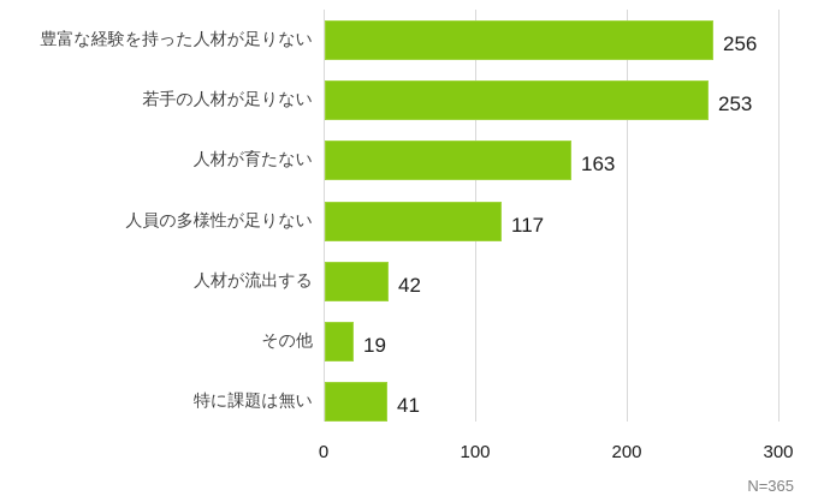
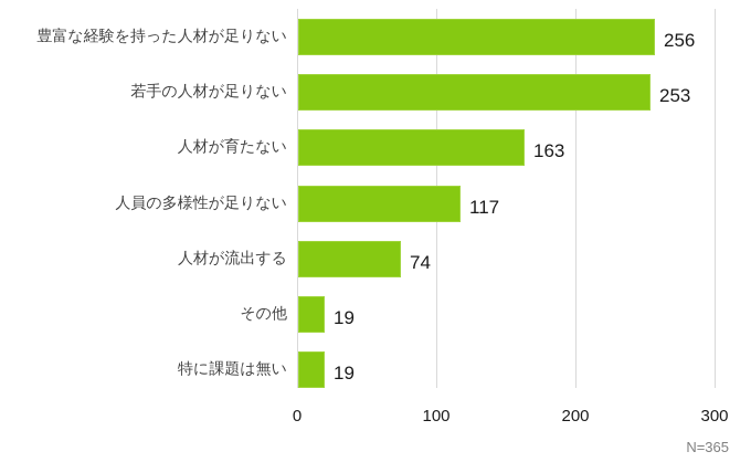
人材が流出する: 42 -> 74
特に課題は無い: 41 -> 19
